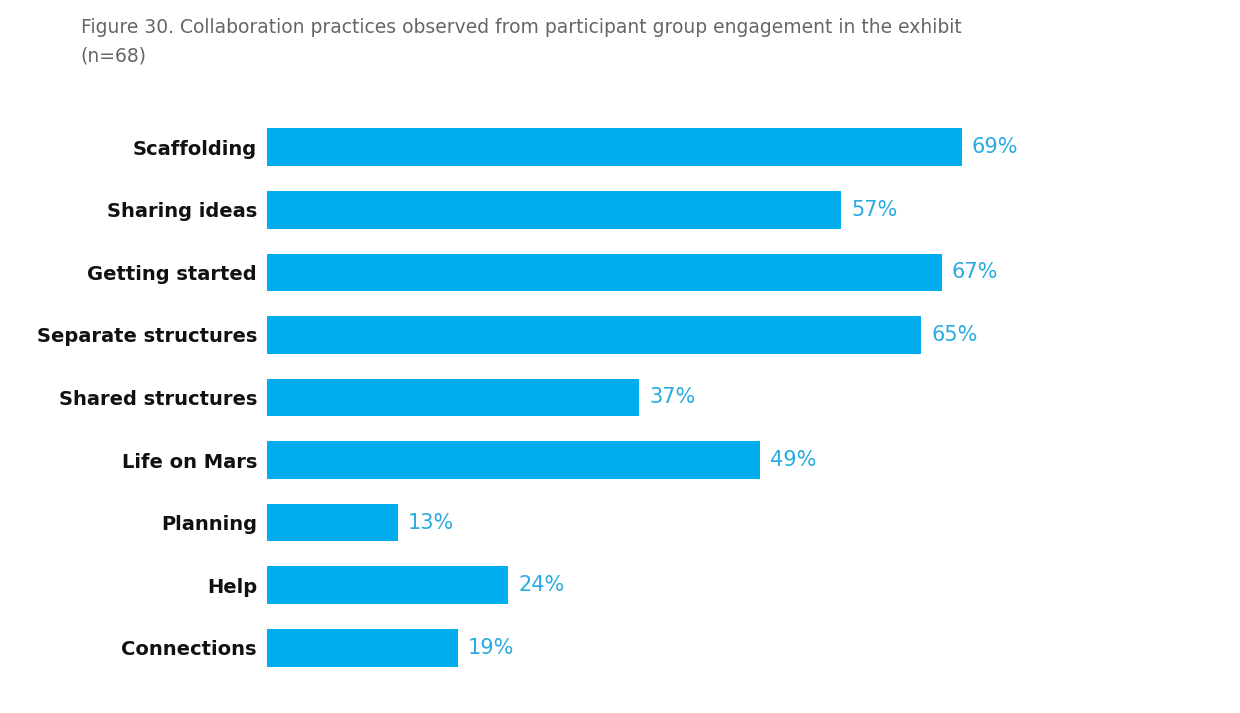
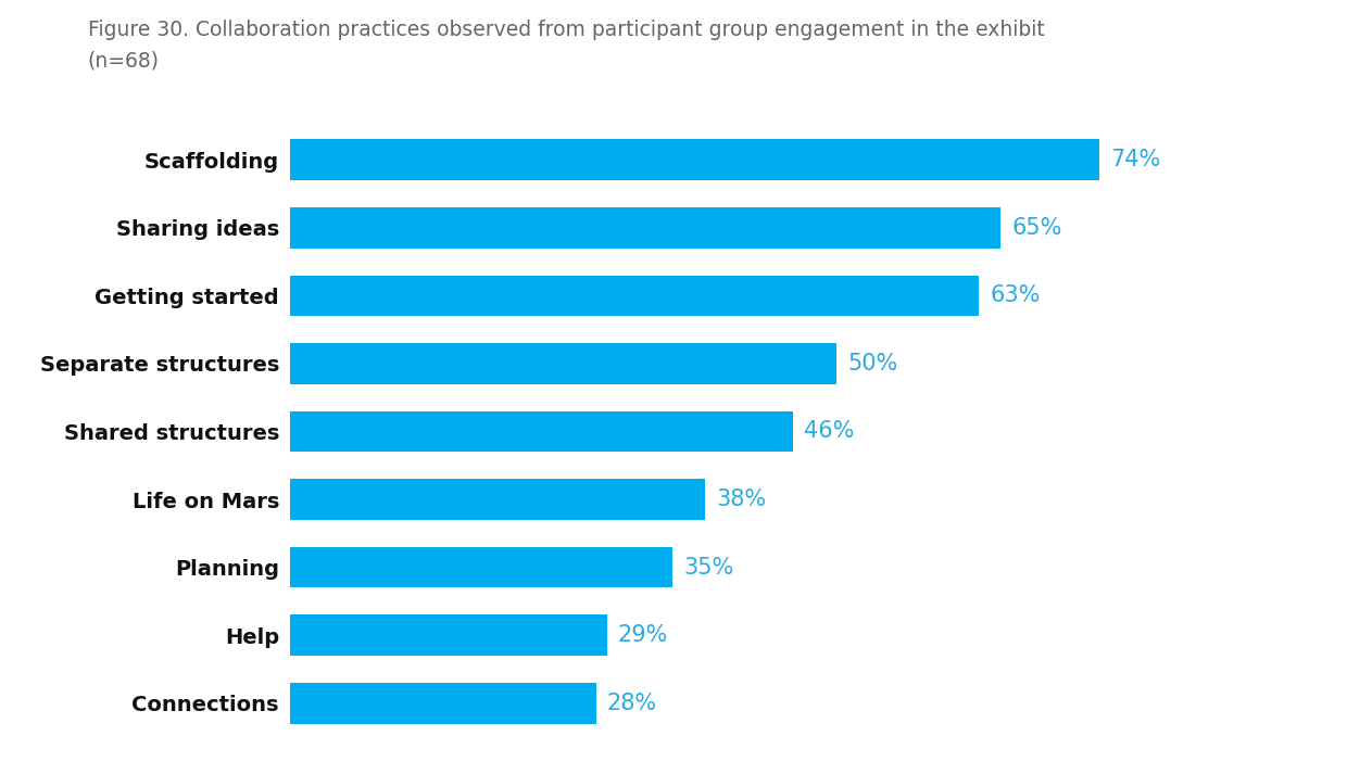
Scaffolding: 69% -> 74%
Sharing ideas: 57% -> 65%
Getting started: 67% -> 63%
Separate structures: 65% -> 50%
Shared structures: 37% -> 46%
Life on Mars: 49% -> 38%
Planning: 13% -> 35%
Help: 24% -> 29%
Connections: 19% -> 28%
